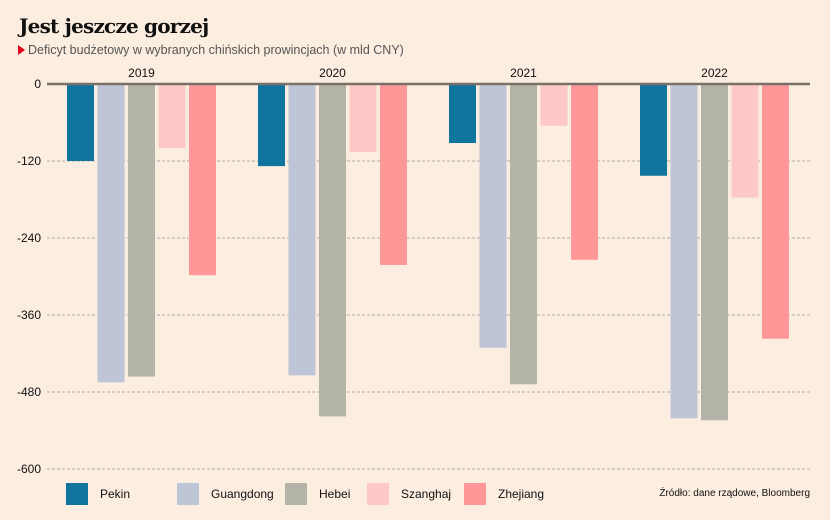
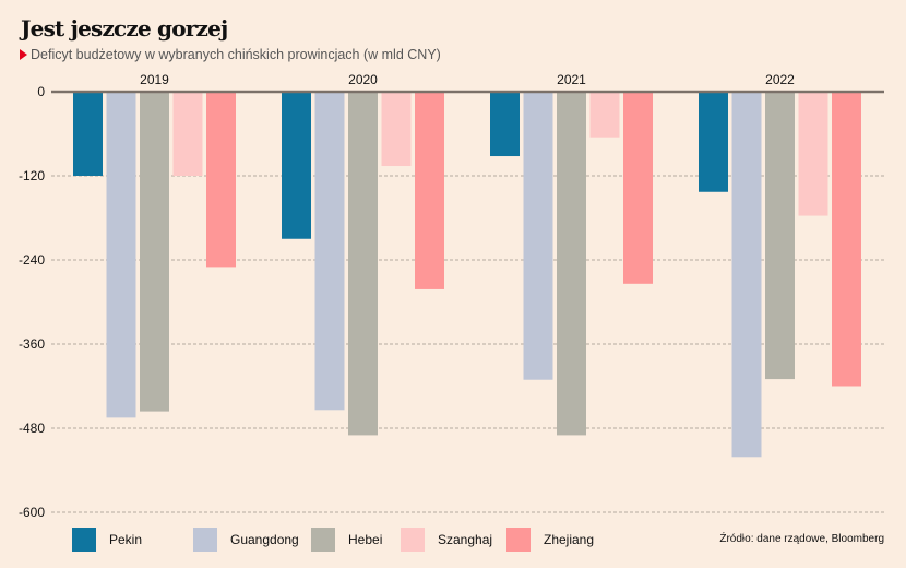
Szanghaj/2019: -100 -> -120
Zhejiang/2019: -300 -> -250
Pekin/2020: -130 -> -210
Hebei/2020: -520 -> -490
Hebei/2021: -470 -> -490
Hebei/2022: -520 -> -410
Zhejiang/2022: -400 -> -420
